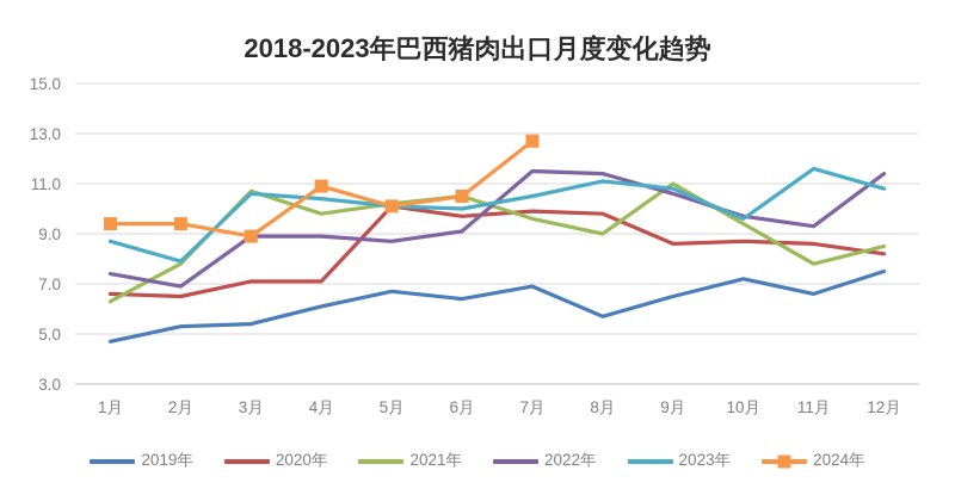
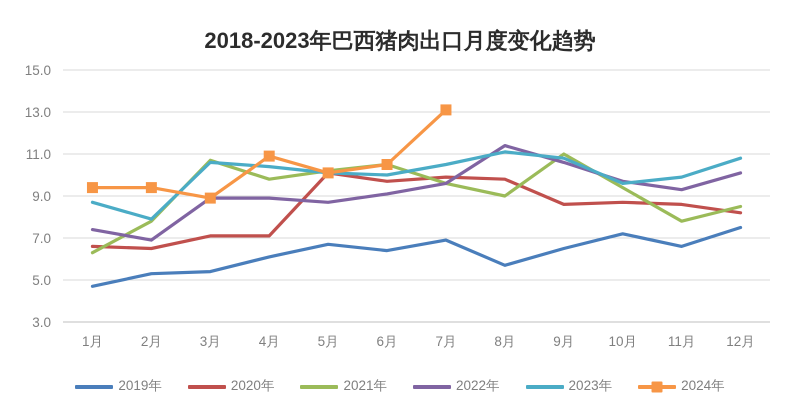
2022年/7月: 11.5 -> 9.6
2024年/7月: 12.7 -> 13.1
2023年/11月: 11.6 -> 9.9
2022年/12月: 11.4 -> 10.1
